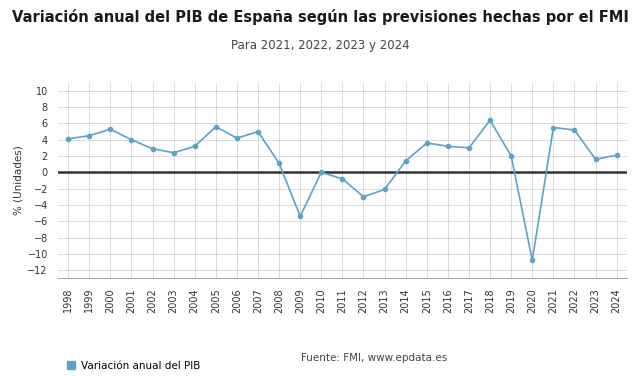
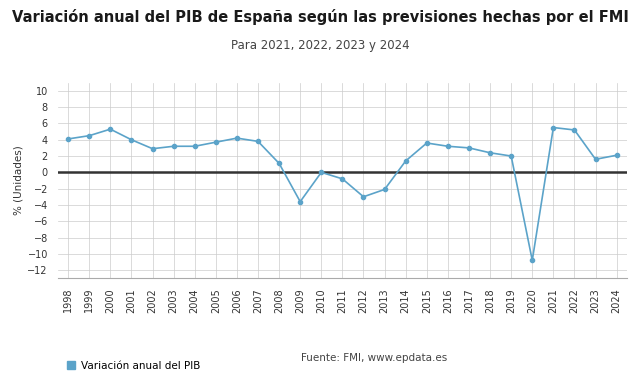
2003: 2.4 -> 3.2
2005: 5.6 -> 3.7
2007: 5.0 -> 3.8
2009: -5.4 -> -3.6
2018: 6.4 -> 2.4
